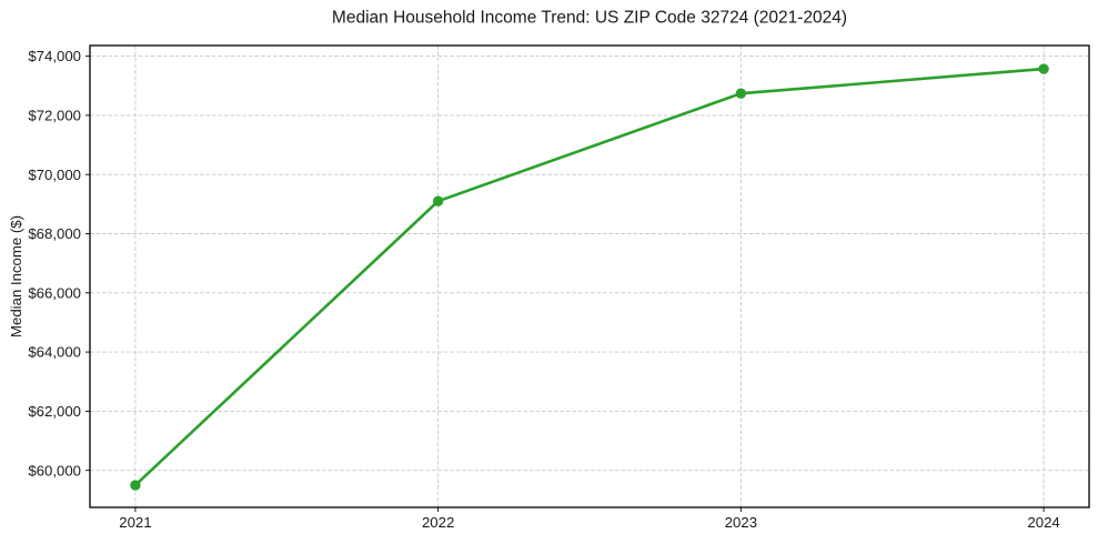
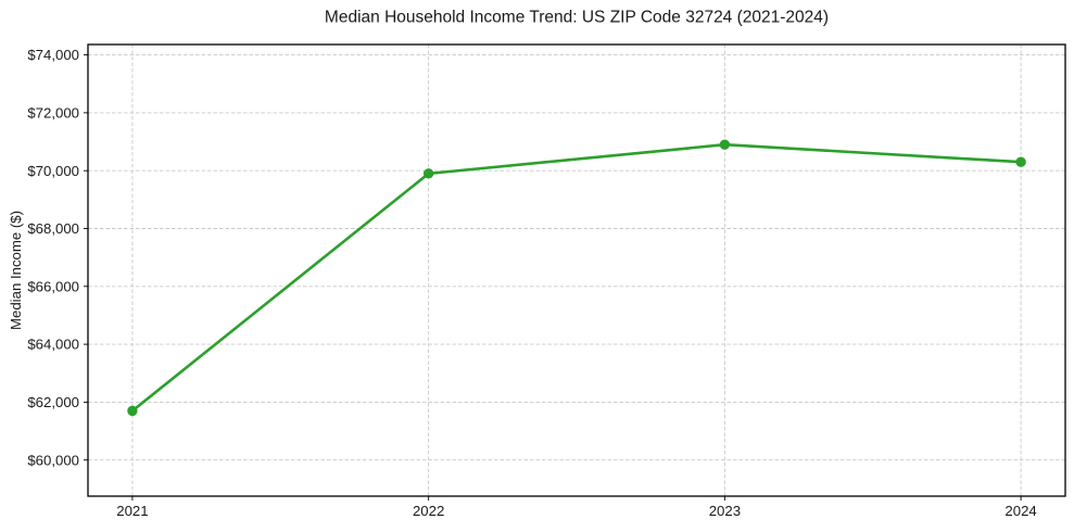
2021: $59500 -> $61700
2022: $69100 -> $69900
2023: $72700 -> $70900
2024: $73600 -> $70300
